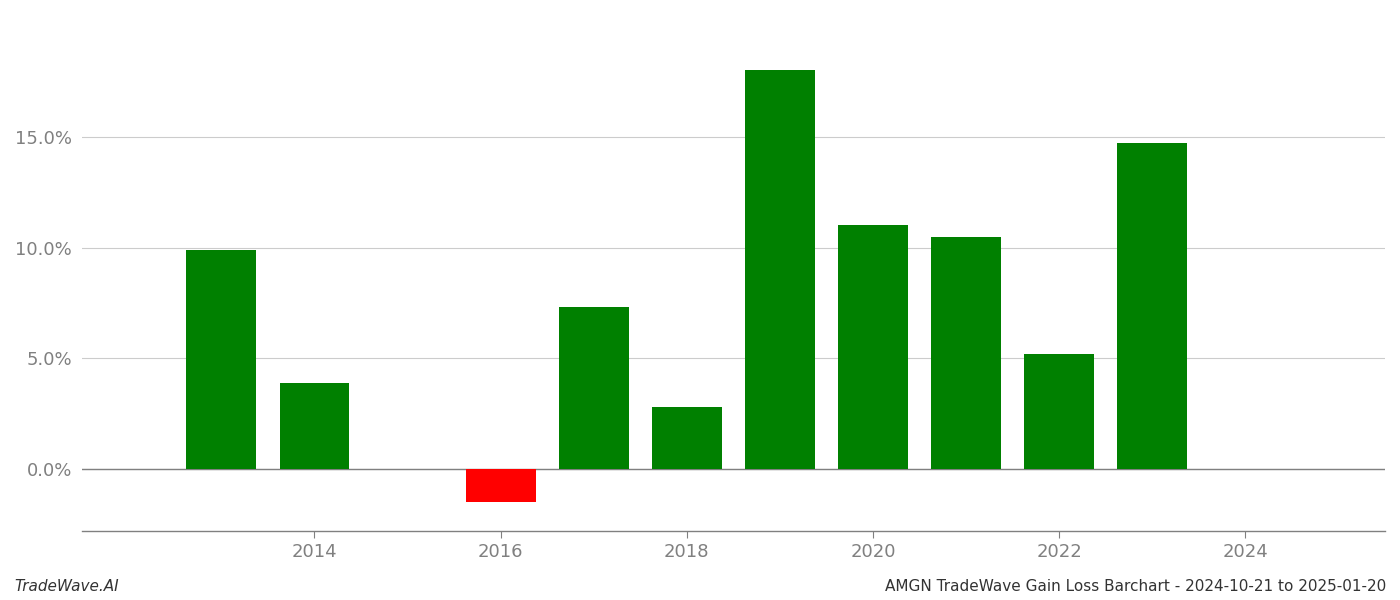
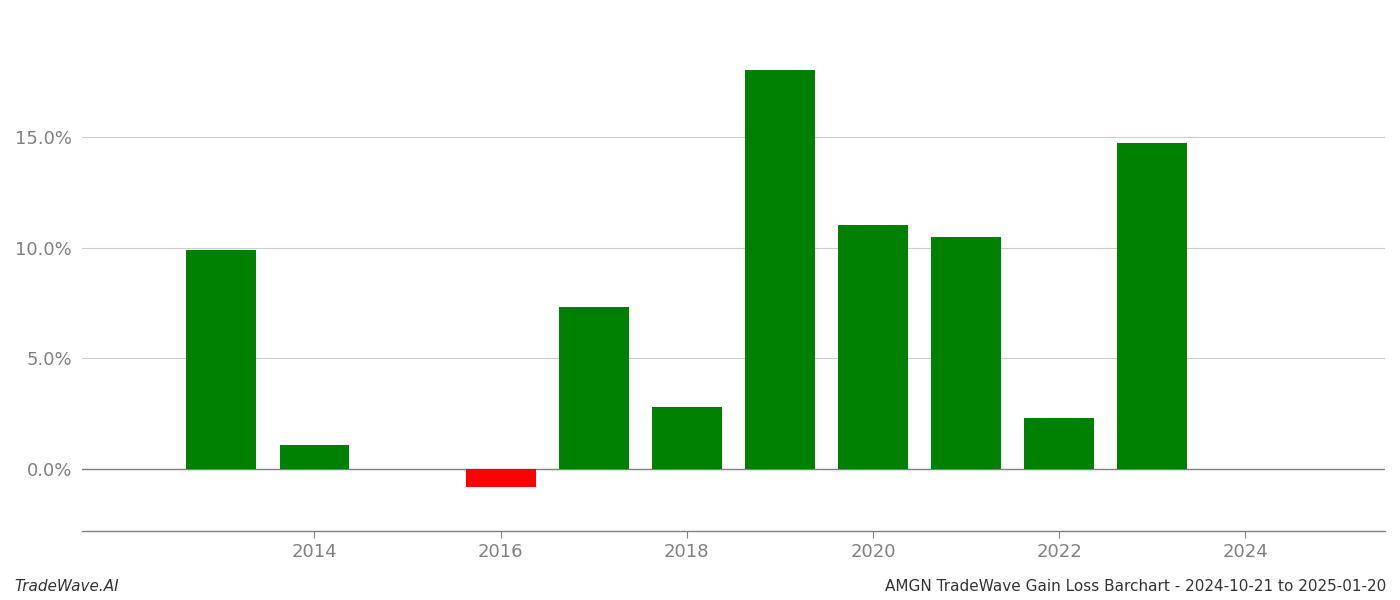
2014: 3.9% -> 1.1%
2016: -1.5% -> -0.8%
2022: 5.2% -> 2.3%
